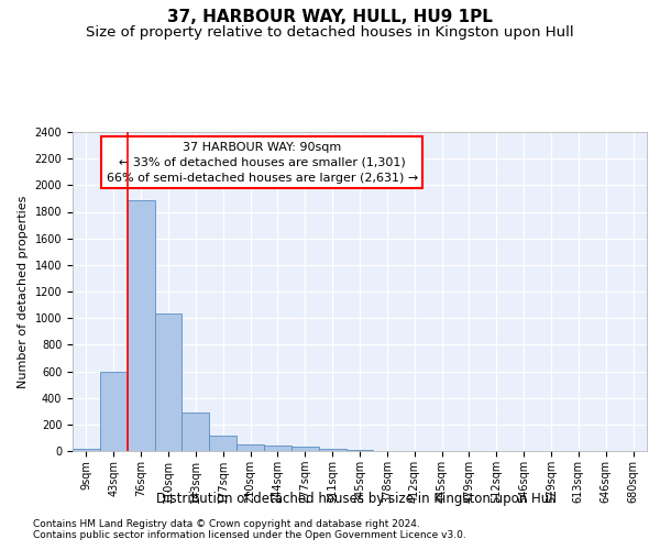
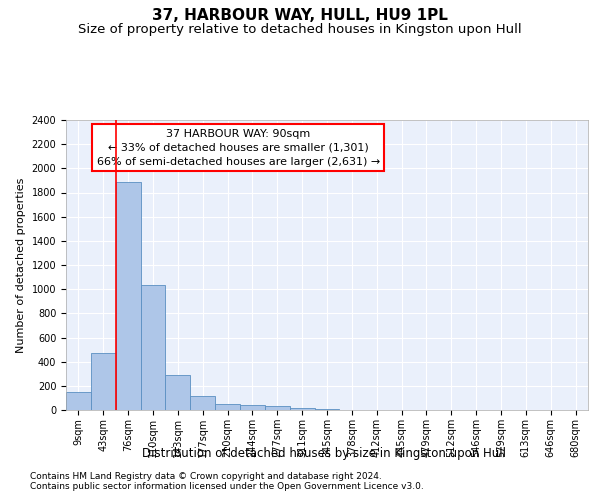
9sqm: 20 -> 150
43sqm: 600 -> 470
